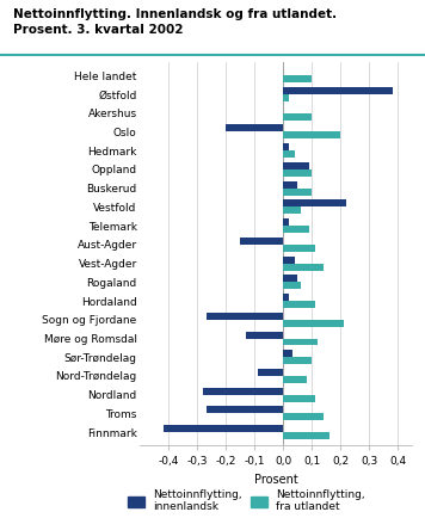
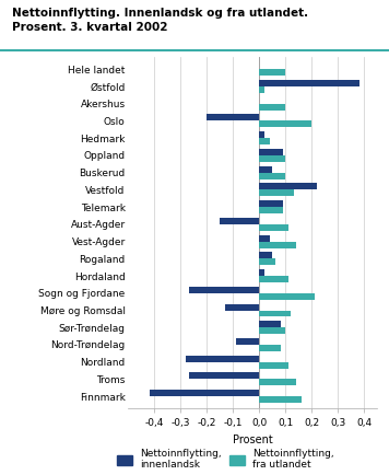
Nettoinnflytting, fra utlandet/Vestfold: 0,06 -> 0,13
Nettoinnflytting, innenlandsk/Telemark: 0,02 -> 0,09
Nettoinnflytting, innenlandsk/Sør-Trøndelag: 0,03 -> 0,08
